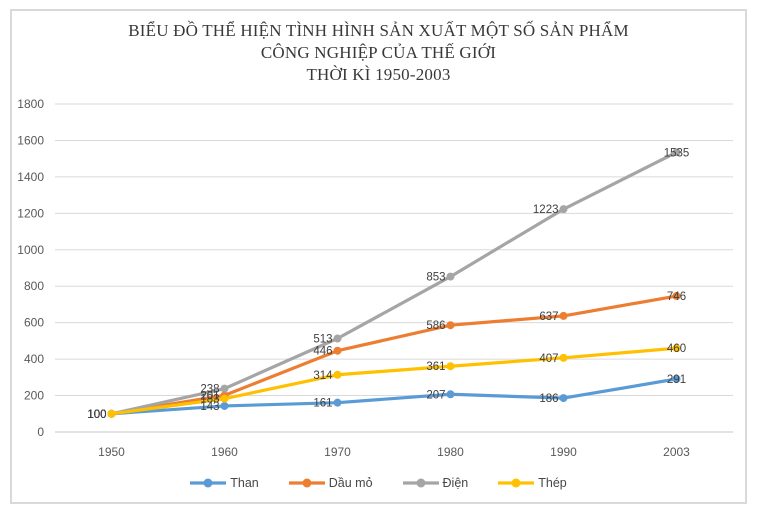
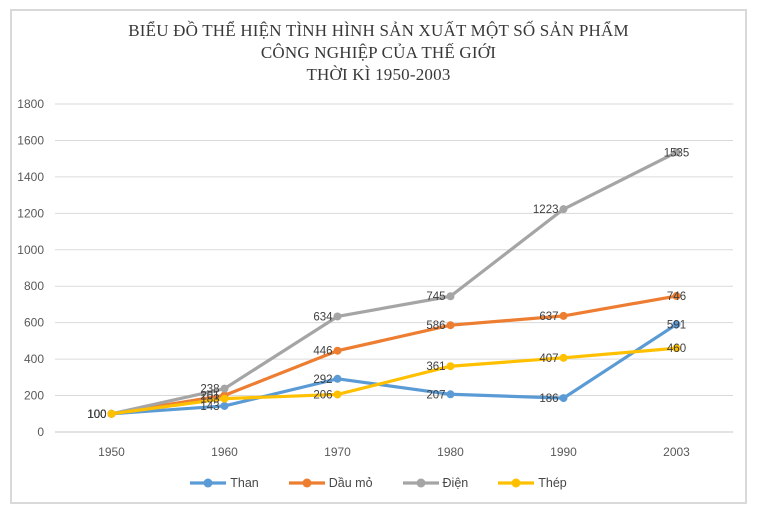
Than/1970: 161 -> 292
Điện/1970: 513 -> 634
Thép/1970: 314 -> 206
Điện/1980: 853 -> 745
Than/2003: 291 -> 591
